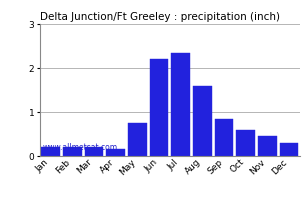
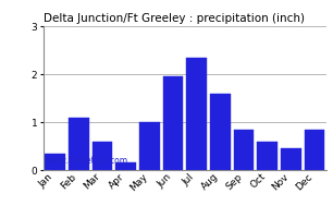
Jan: 0.20 -> 0.35
Feb: 0.20 -> 1.10
Mar: 0.20 -> 0.60
May: 0.75 -> 1.00
Jun: 2.20 -> 1.95
Dec: 0.30 -> 0.85
